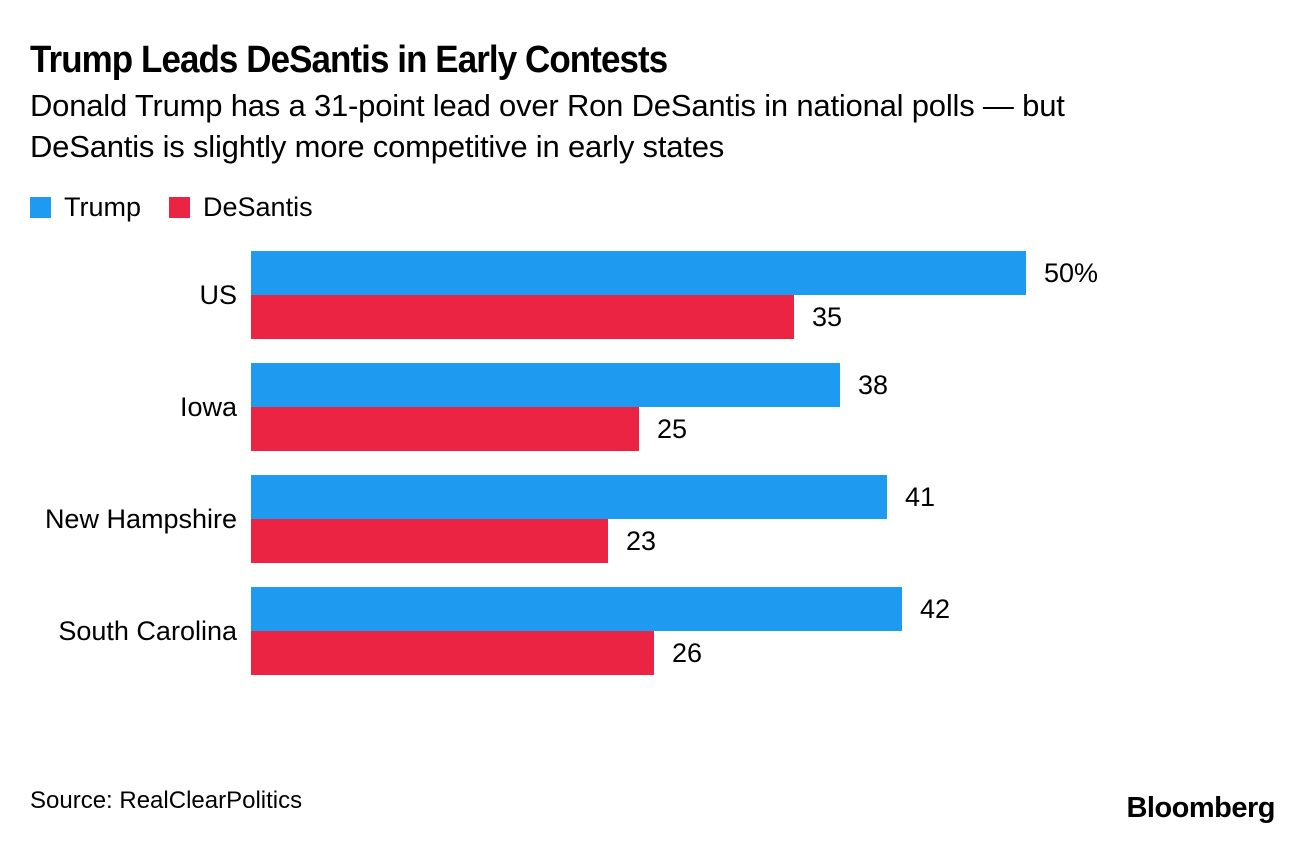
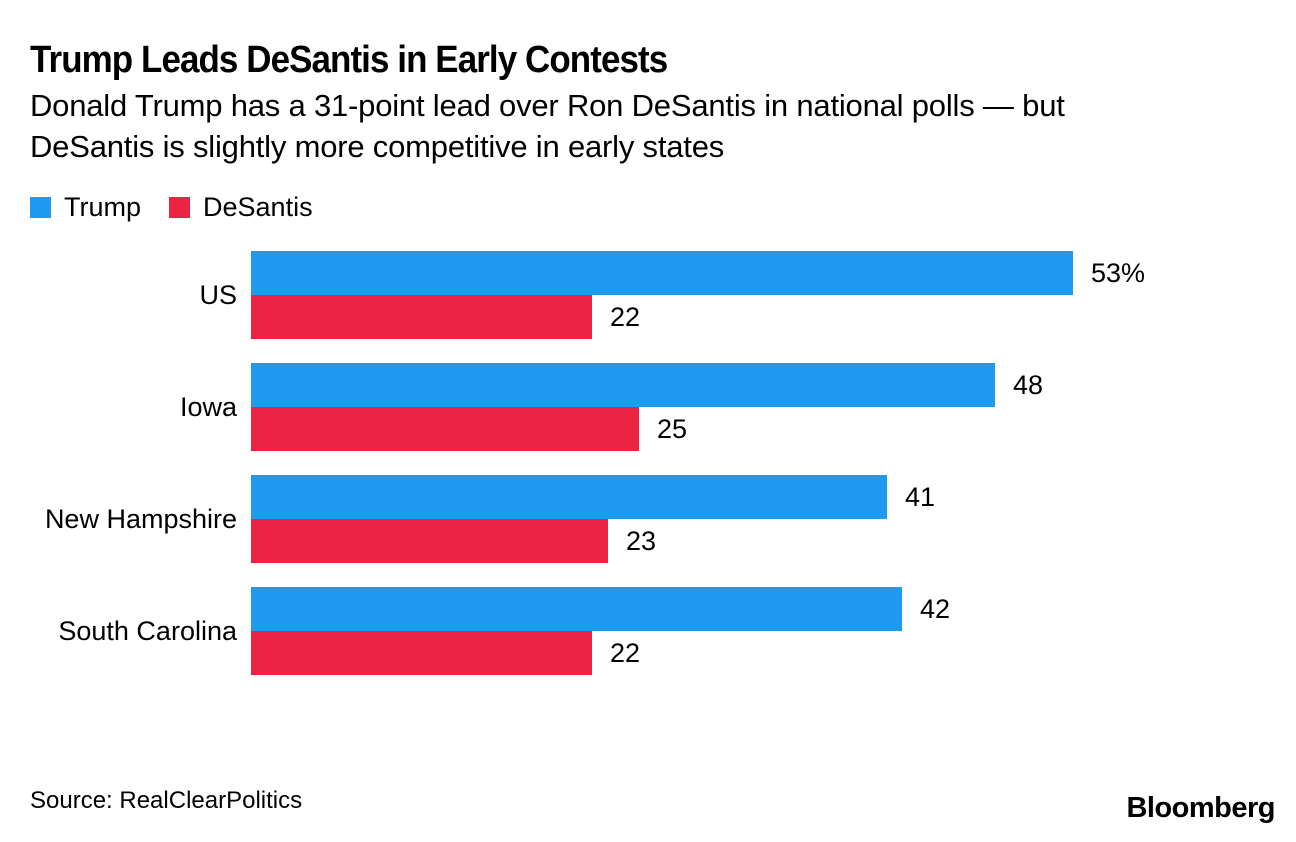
Trump/US: 50% -> 53%
DeSantis/US: 35 -> 22
Trump/Iowa: 38 -> 48
DeSantis/South Carolina: 26 -> 22
